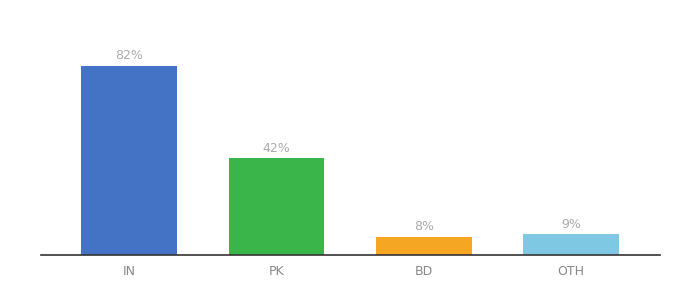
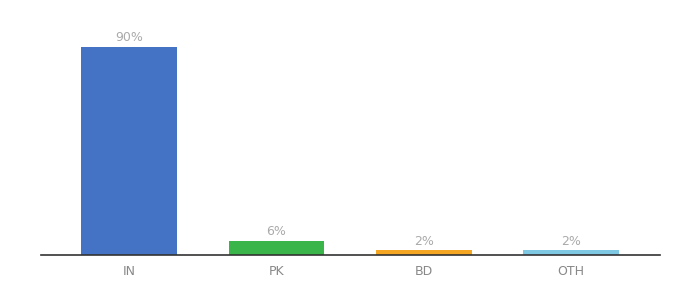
IN: 82% -> 90%
PK: 42% -> 6%
BD: 8% -> 2%
OTH: 9% -> 2%
